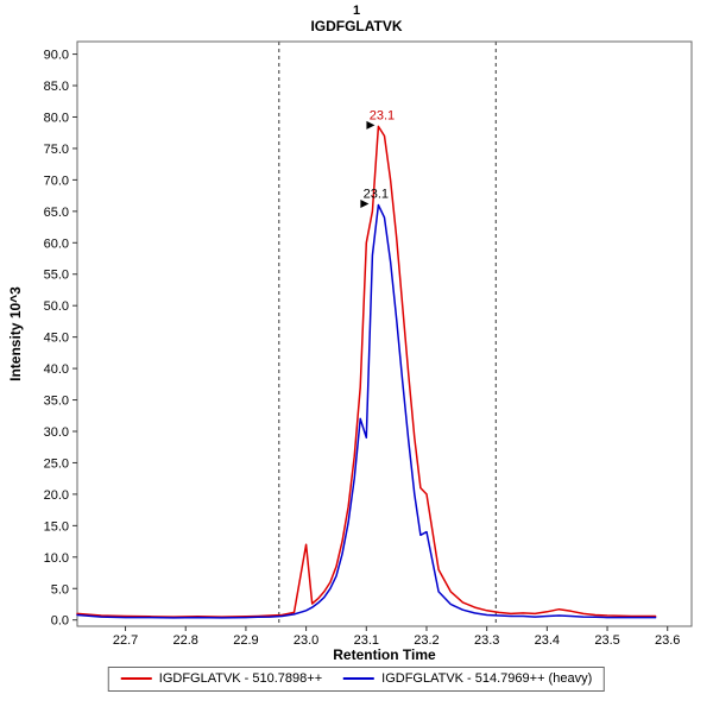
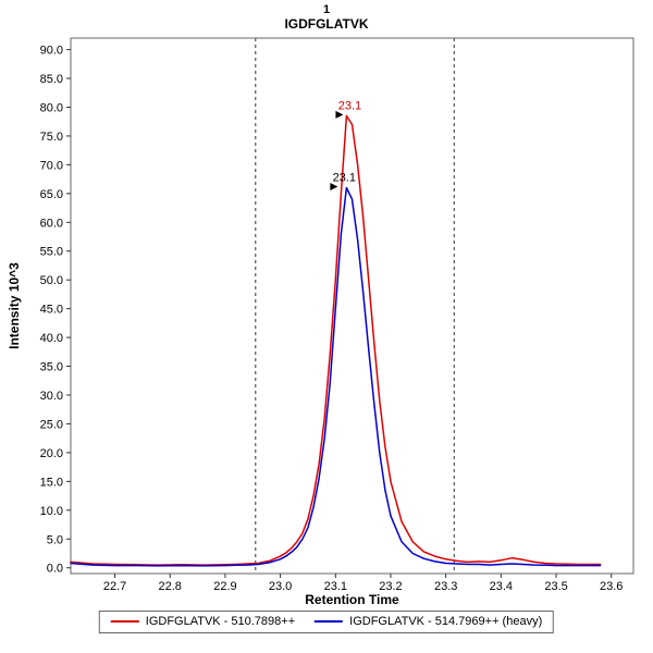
IGDFGLATVK - 510.7898++/23.0: 12 -> 2
IGDFGLATVK - 510.7898++/23.1: 60 -> 50
IGDFGLATVK - 514.7969++ (heavy)/23.1: 29 -> 45
IGDFGLATVK - 510.7898++/23.2: 20 -> 15
IGDFGLATVK - 514.7969++ (heavy)/23.2: 14 -> 9
